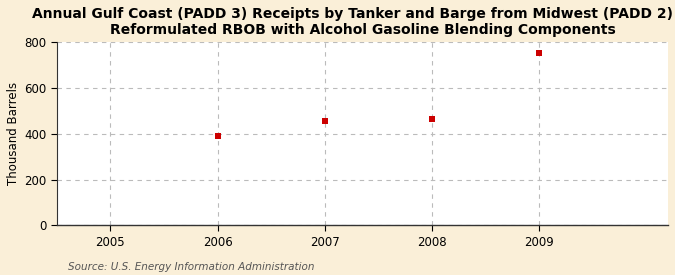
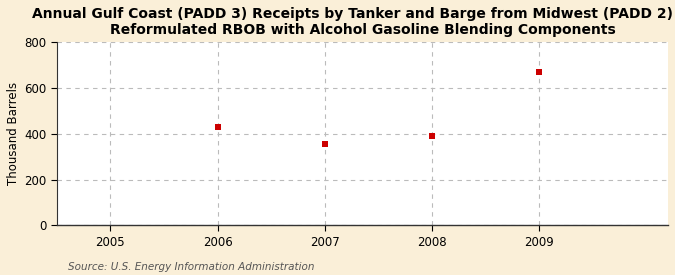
2006: 390 -> 432
2007: 455 -> 355
2008: 465 -> 393
2009: 755 -> 670
